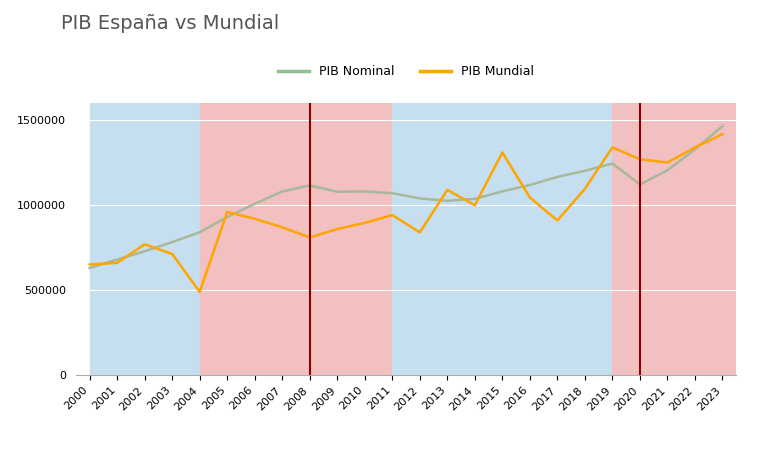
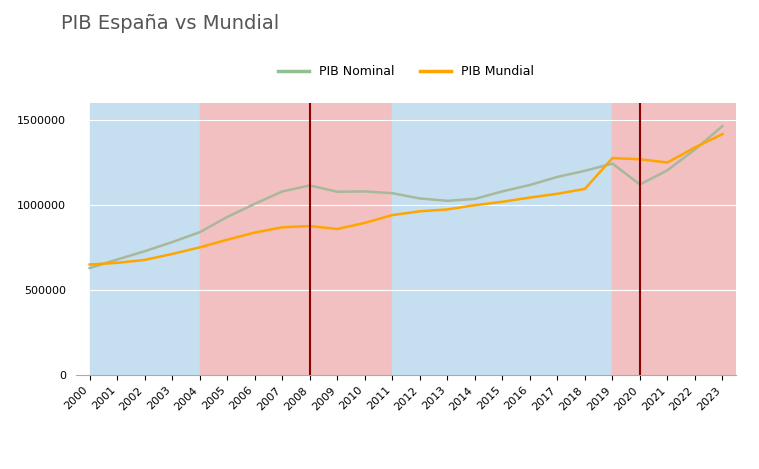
PIB Mundial/2002: 770000 -> 680000
PIB Mundial/2004: 490000 -> 750000
PIB Mundial/2005: 960000 -> 800000
PIB Mundial/2006: 920000 -> 840000
PIB Mundial/2008: 810000 -> 880000
PIB Mundial/2012: 840000 -> 960000
PIB Mundial/2013: 1090000 -> 980000
PIB Mundial/2015: 1310000 -> 1020000
PIB Mundial/2017: 910000 -> 1070000
PIB Mundial/2019: 1340000 -> 1280000
